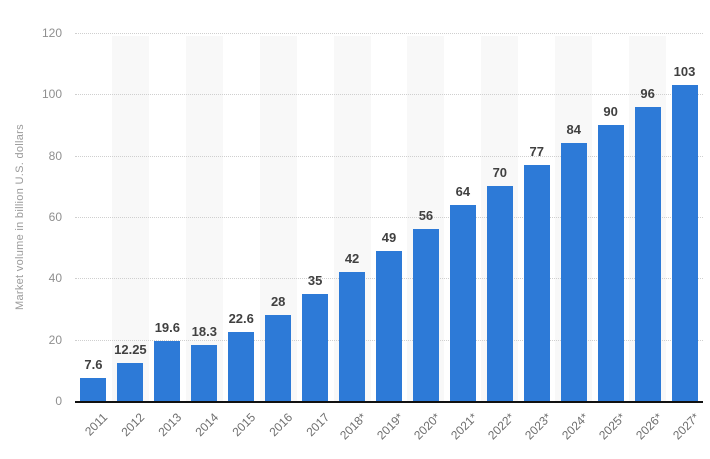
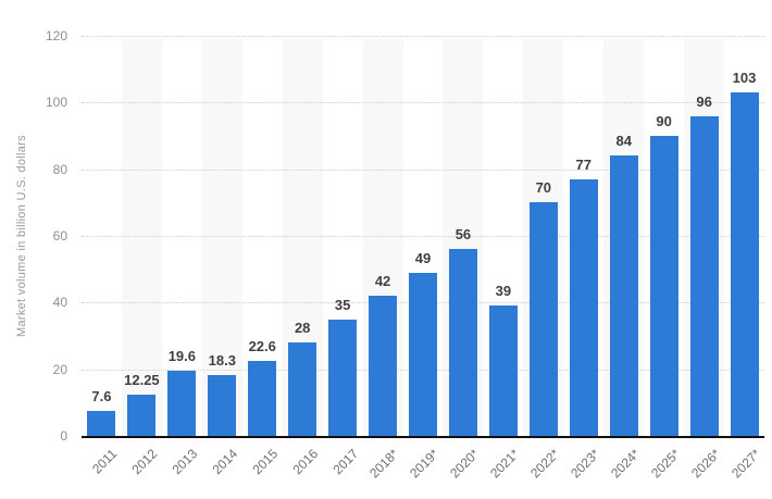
2021*: 64 -> 39
